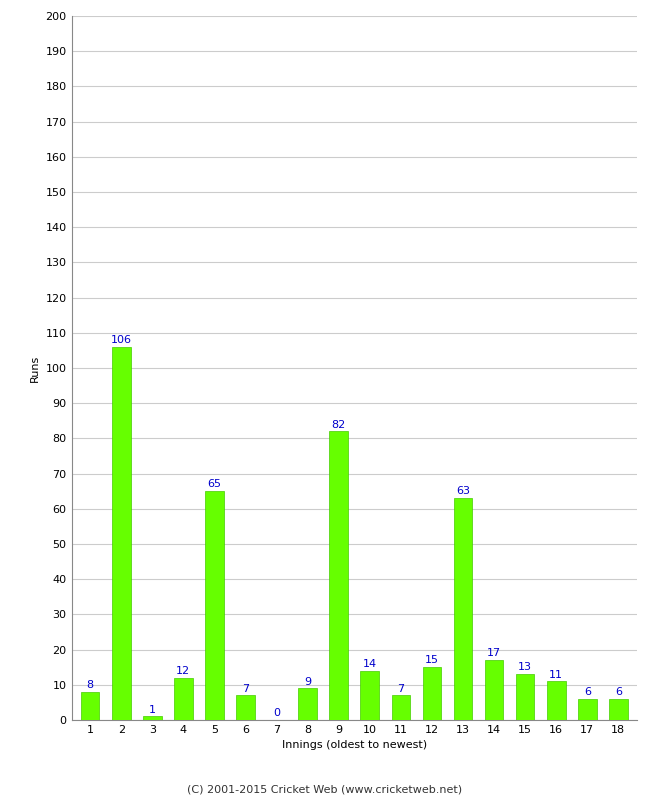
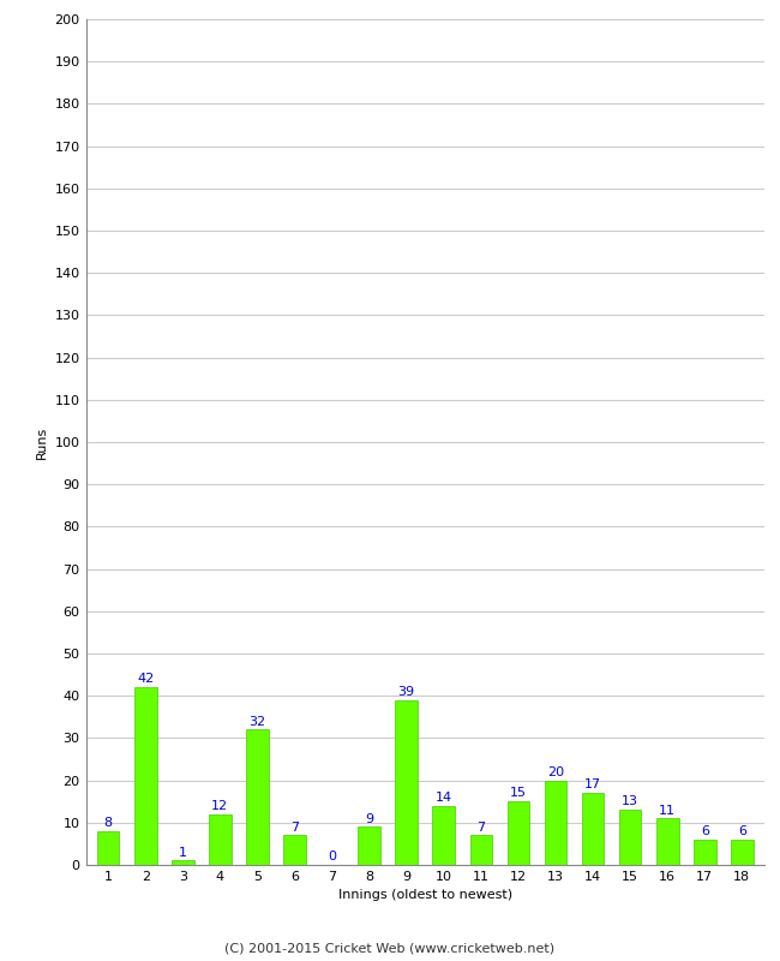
2: 106 -> 42
5: 65 -> 32
9: 82 -> 39
13: 63 -> 20
